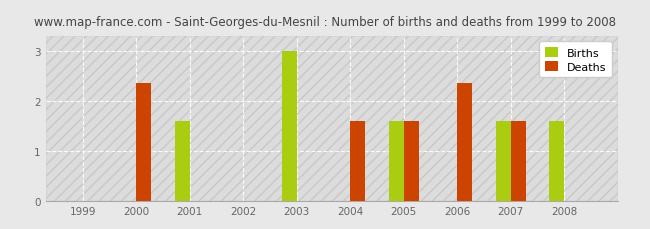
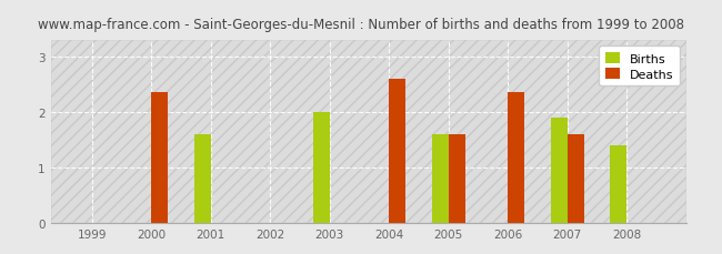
Births/2003: 3.0 -> 2.0
Deaths/2004: 1.60 -> 2.60
Births/2007: 1.6 -> 1.9
Births/2008: 1.6 -> 1.4
